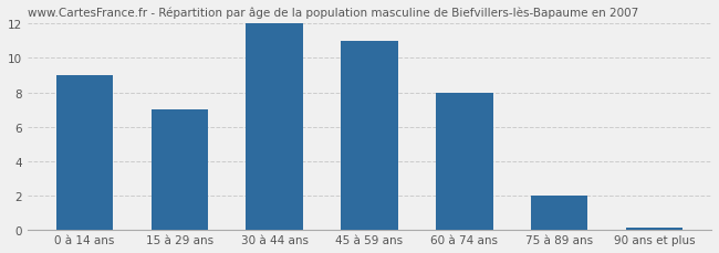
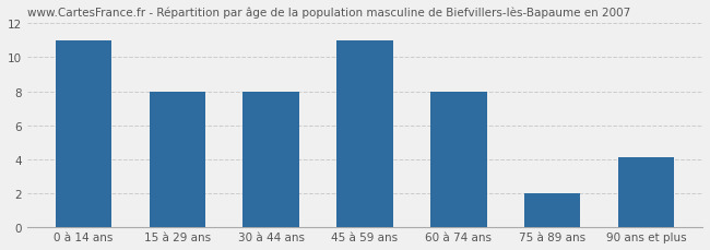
0 à 14 ans: 9.0 -> 11.0
15 à 29 ans: 7.0 -> 8.0
30 à 44 ans: 12.0 -> 8.0
90 ans et plus: 0.1 -> 4.1
